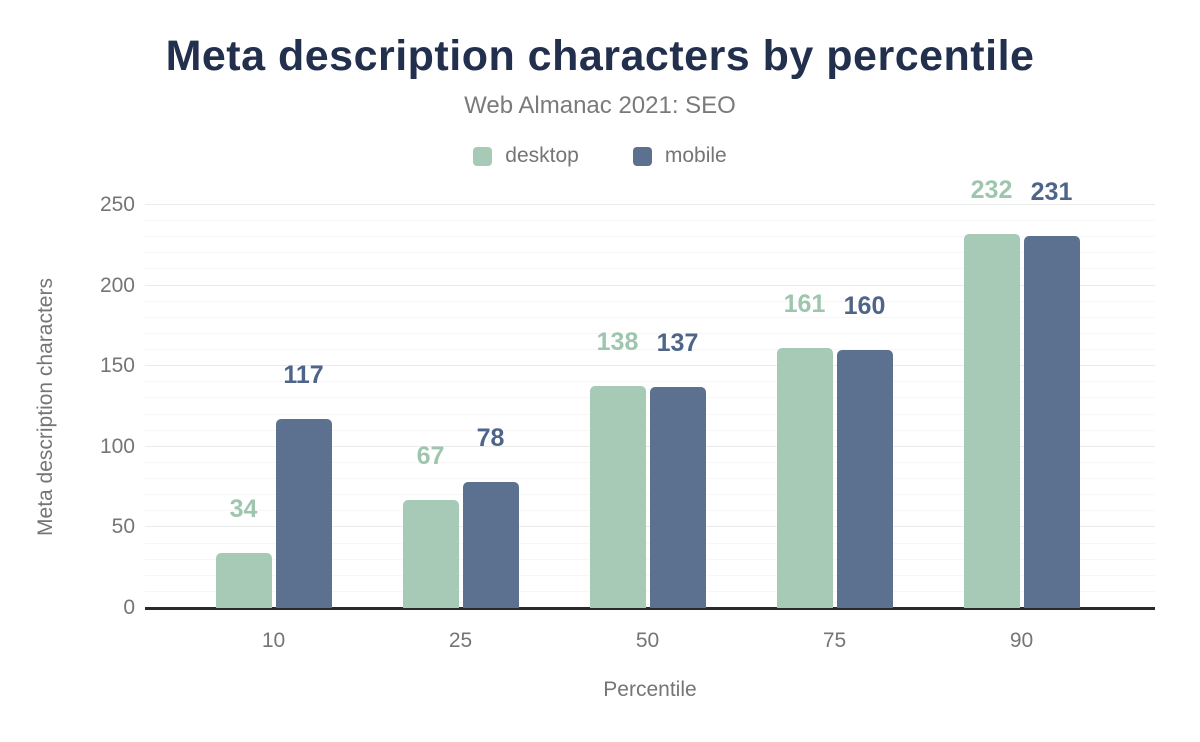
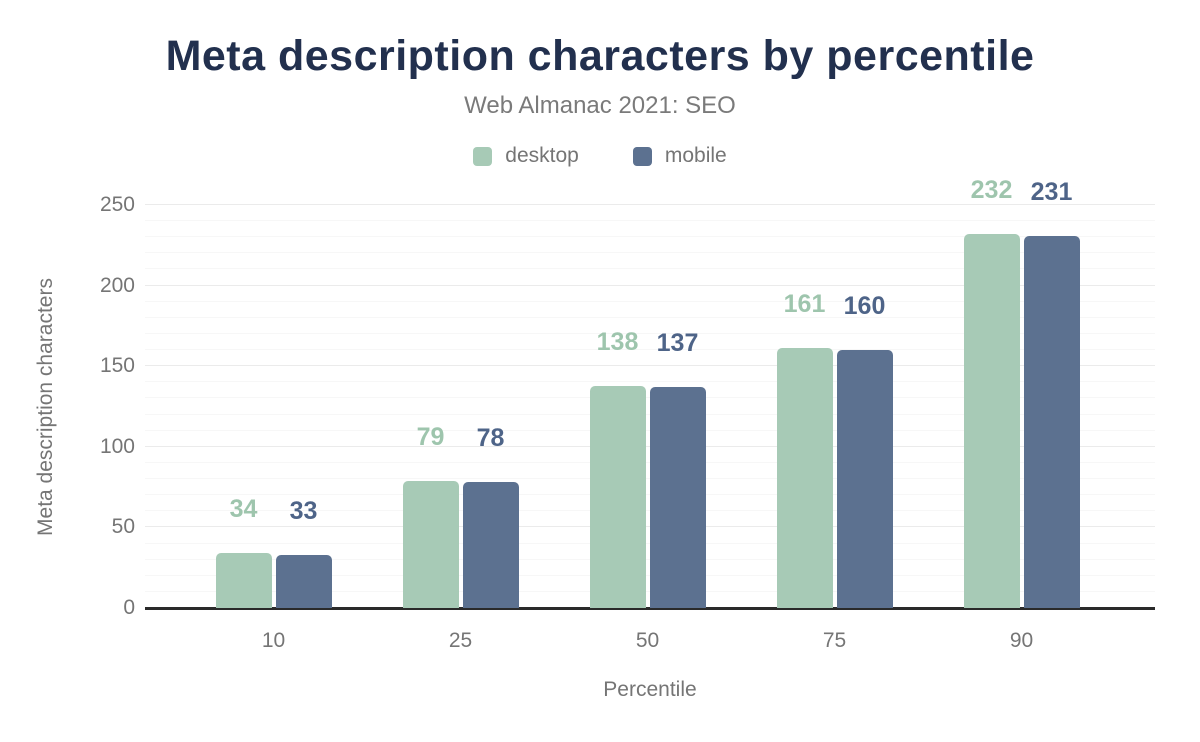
mobile/10: 117 -> 33
desktop/25: 67 -> 79
